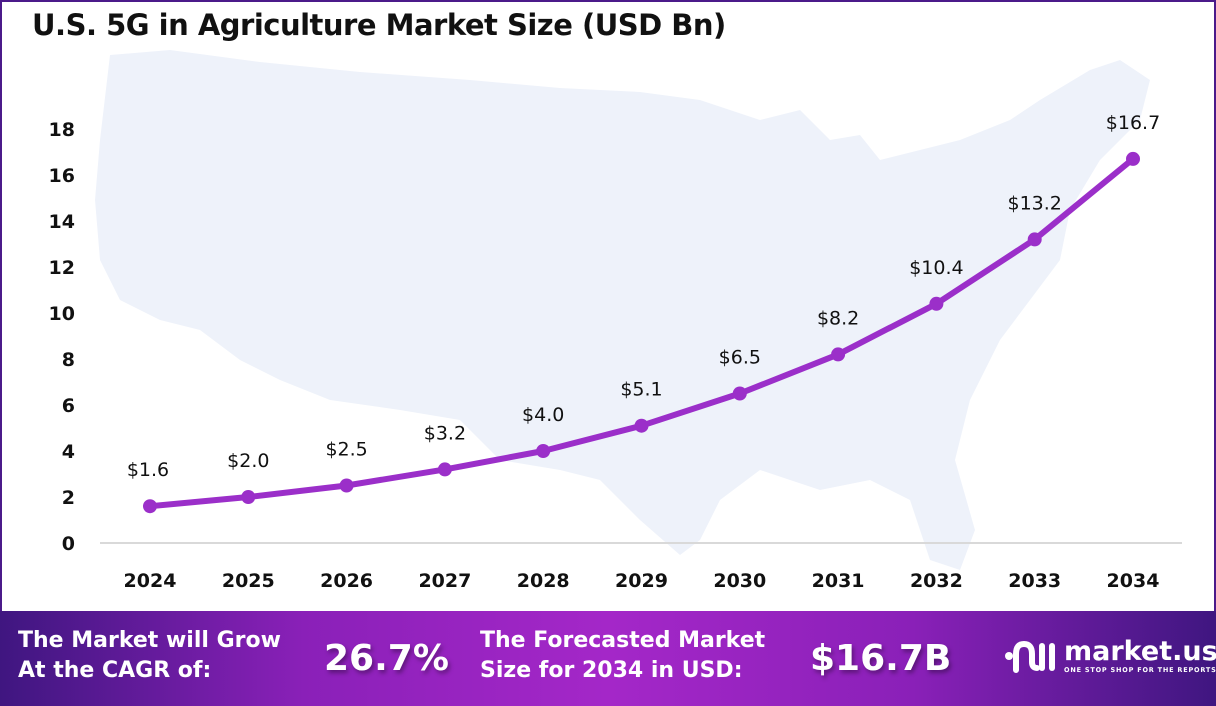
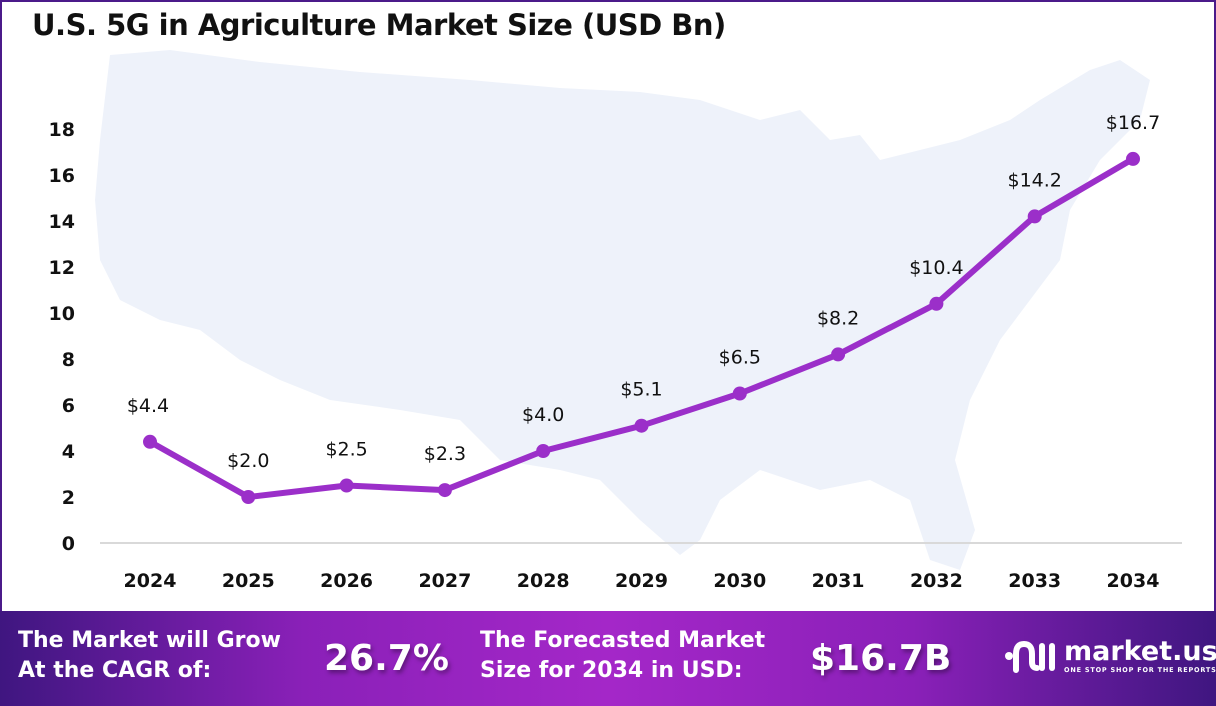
2024: $1.6 -> $4.4
2027: $3.2 -> $2.3
2033: $13.2 -> $14.2
